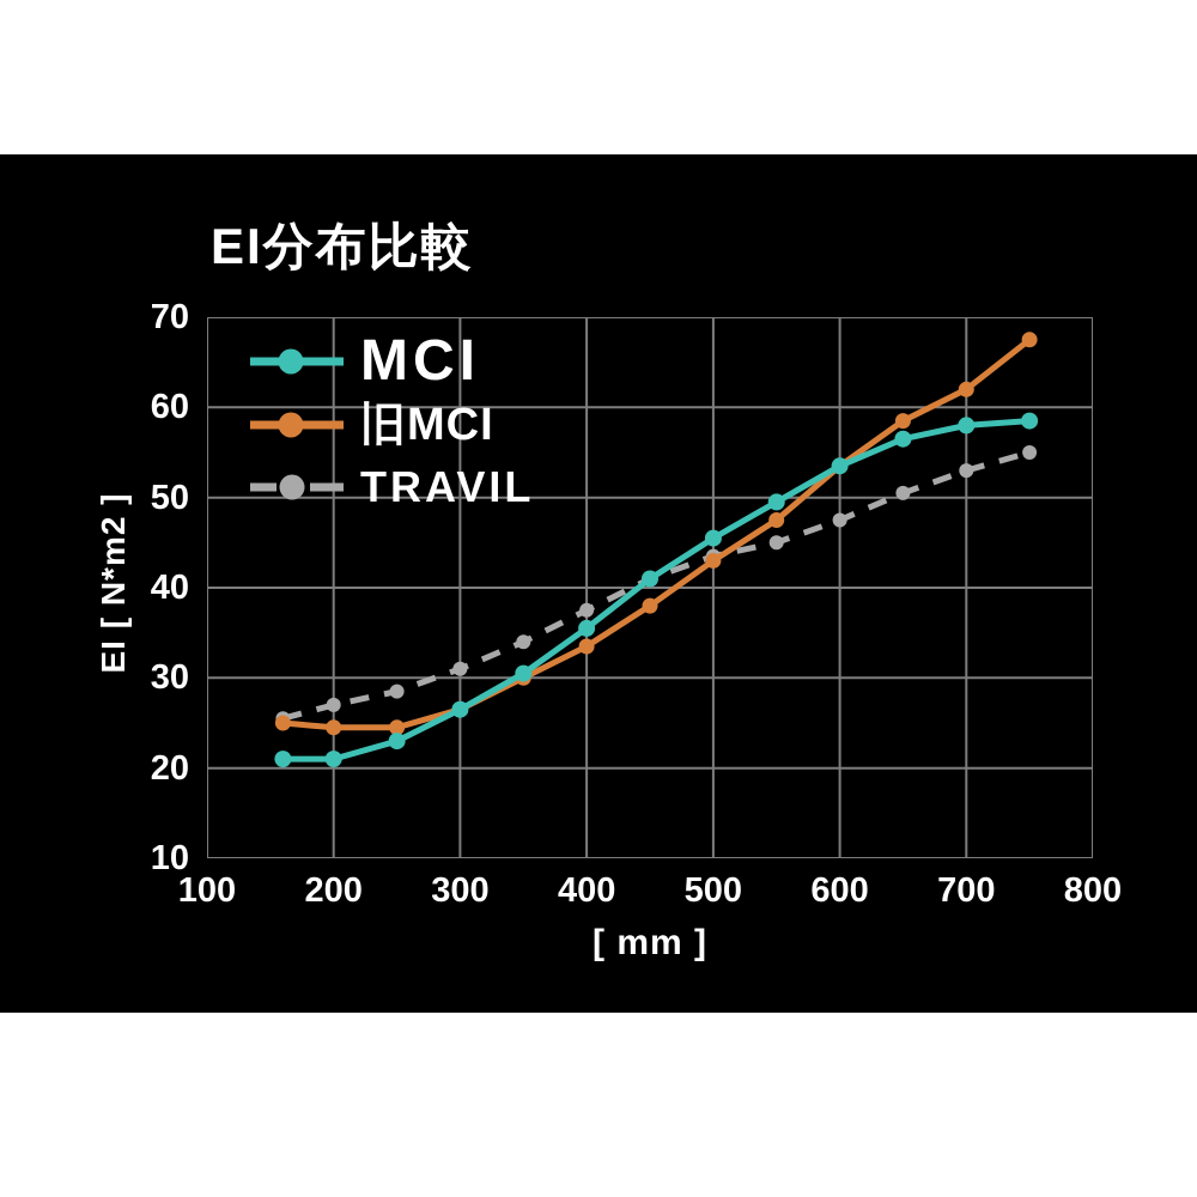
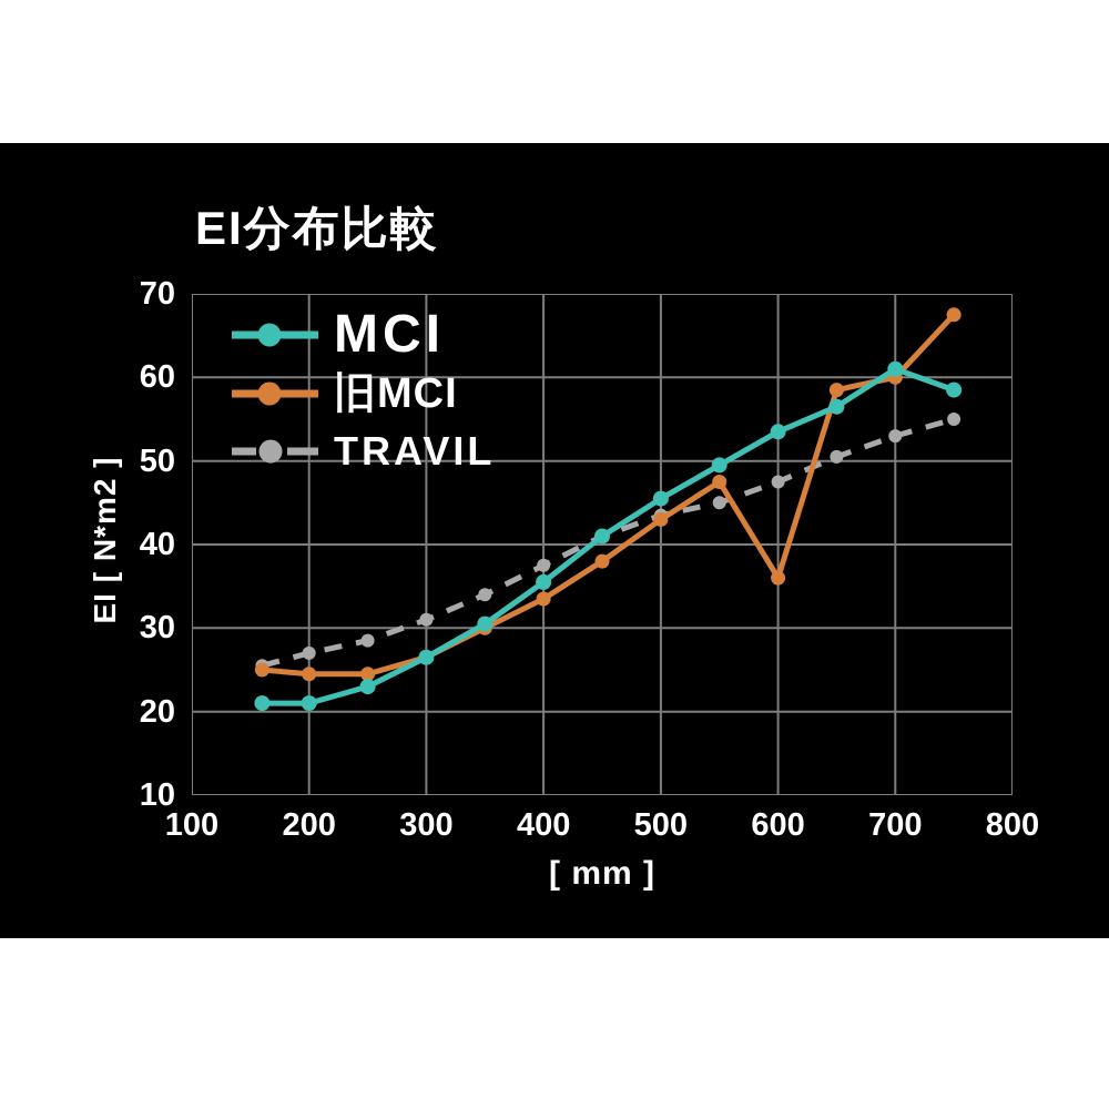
旧MCI/600: 54 -> 36
MCI/700: 58 -> 61
旧MCI/700: 62 -> 60
